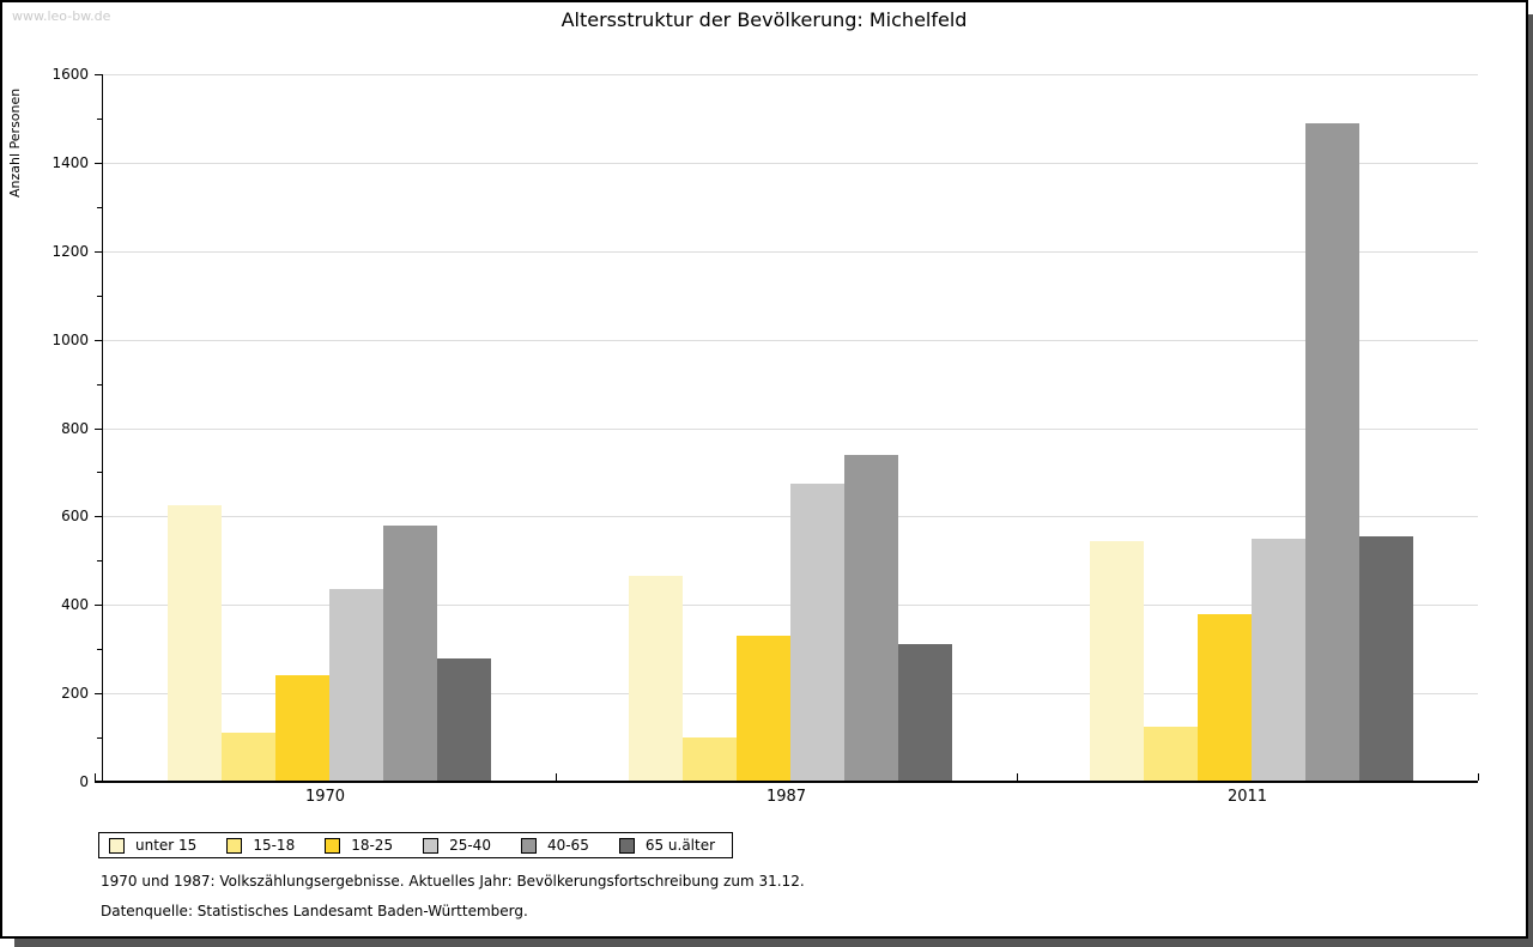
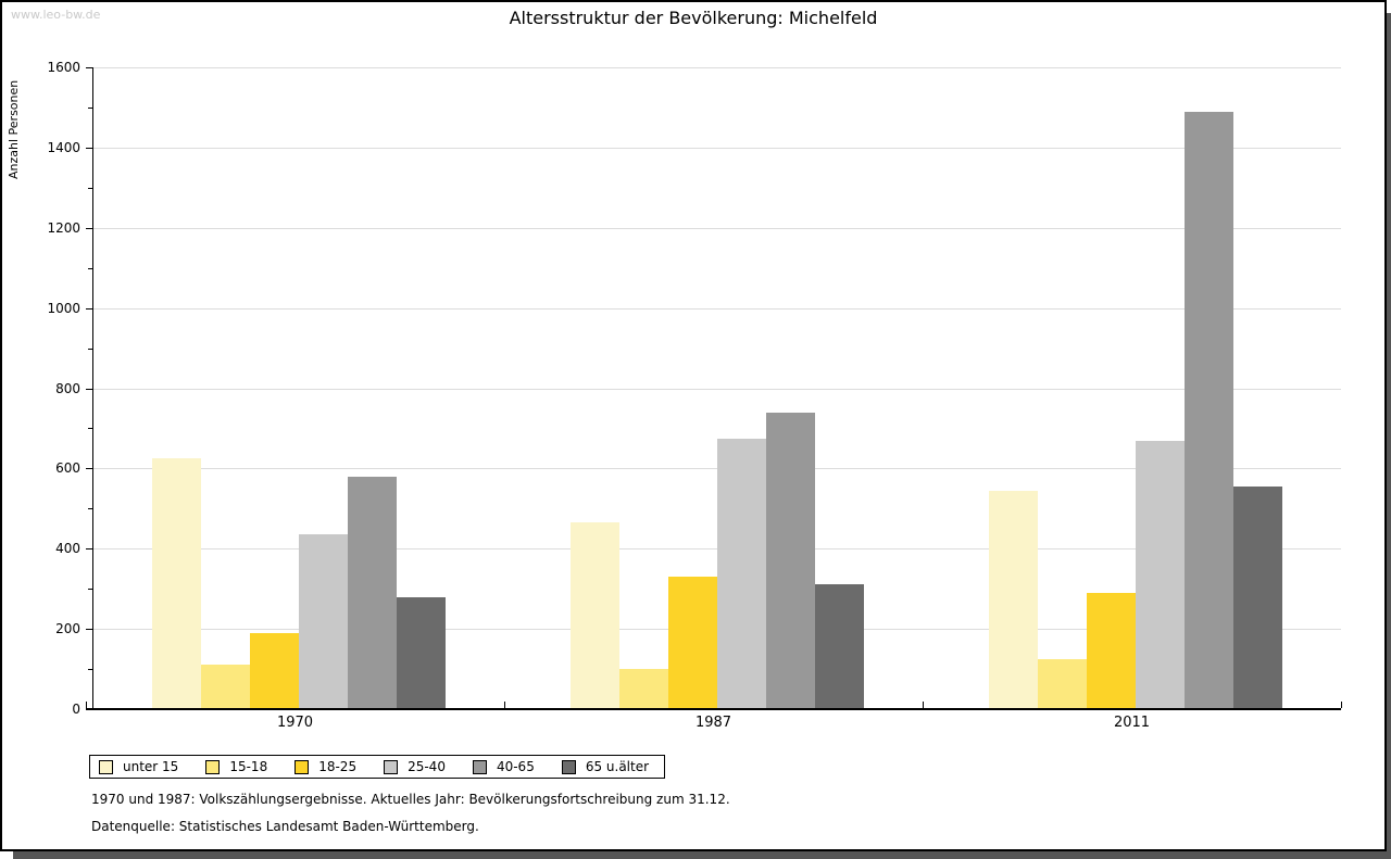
18-25/1970: 240 -> 190
18-25/2011: 380 -> 290
25-40/2011: 550 -> 670
